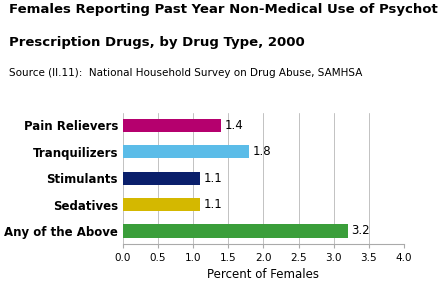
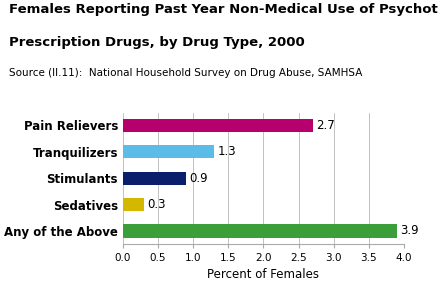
Pain Relievers: 1.4 -> 2.7
Tranquilizers: 1.8 -> 1.3
Stimulants: 1.1 -> 0.9
Sedatives: 1.1 -> 0.3
Any of the Above: 3.2 -> 3.9
